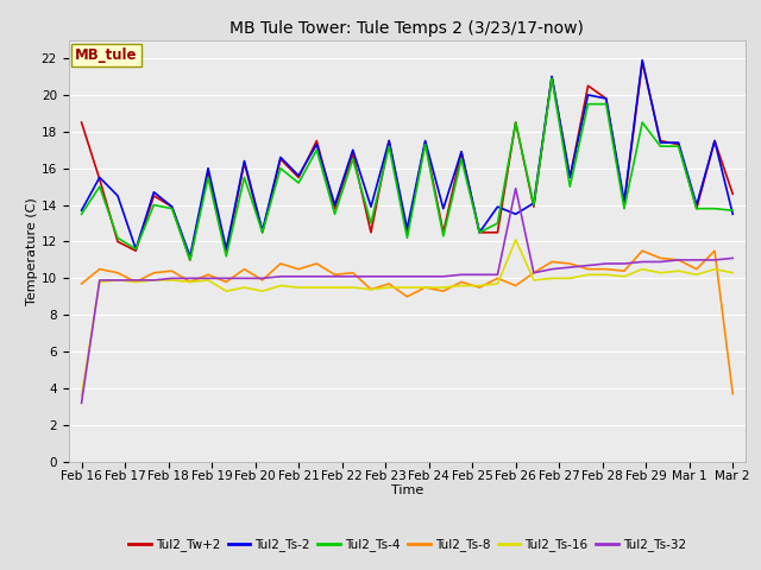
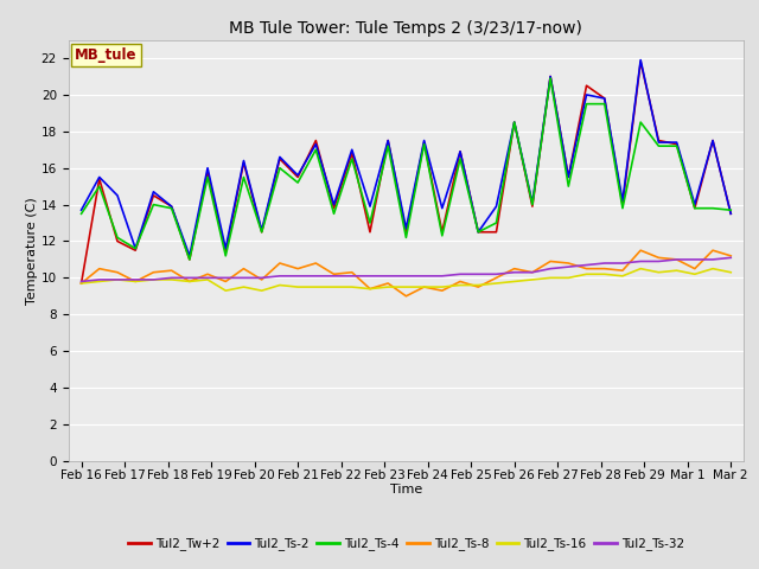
Tul2_Tw+2/Feb 16: 18.5 -> 9.7
Tul2_Ts-16/Feb 16: 3.6 -> 9.7
Tul2_Ts-32/Feb 16: 3.2 -> 9.8
Tul2_Ts-2/Feb 26: 13.5 -> 18.5
Tul2_Ts-8/Feb 26: 9.6 -> 10.5
Tul2_Ts-16/Feb 26: 12.1 -> 9.8
Tul2_Ts-32/Feb 26: 14.9 -> 10.3
Tul2_Tw+2/Mar 2: 14.6 -> 13.5
Tul2_Ts-8/Mar 2: 3.7 -> 11.2
